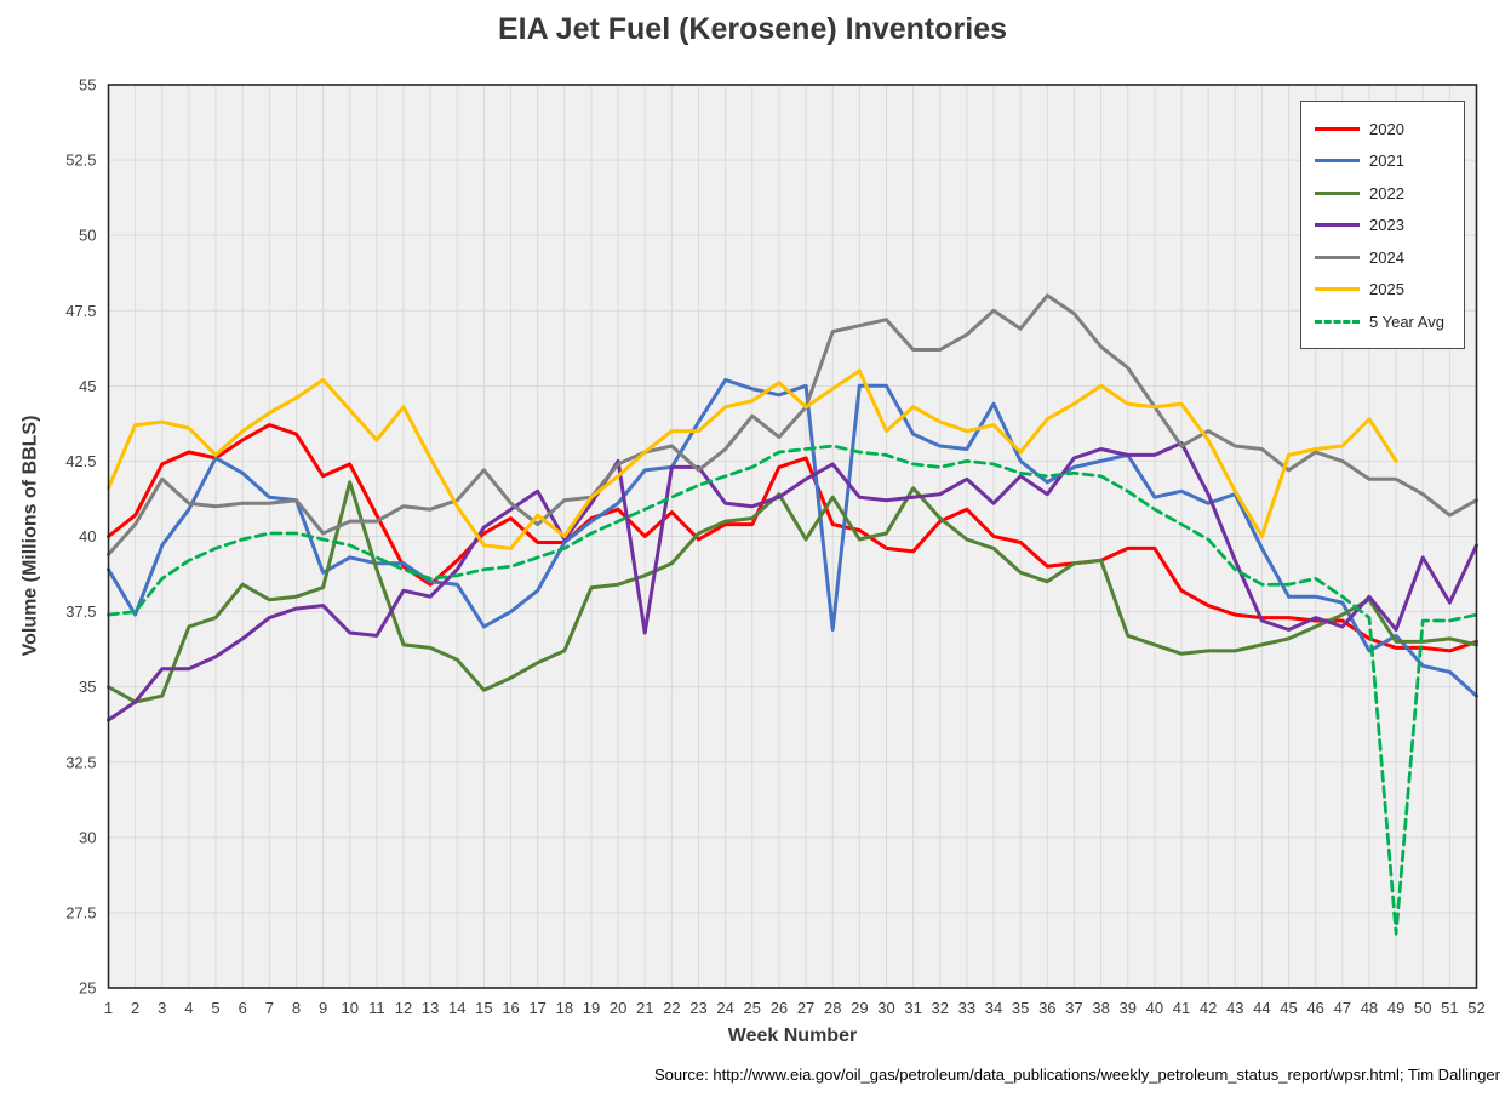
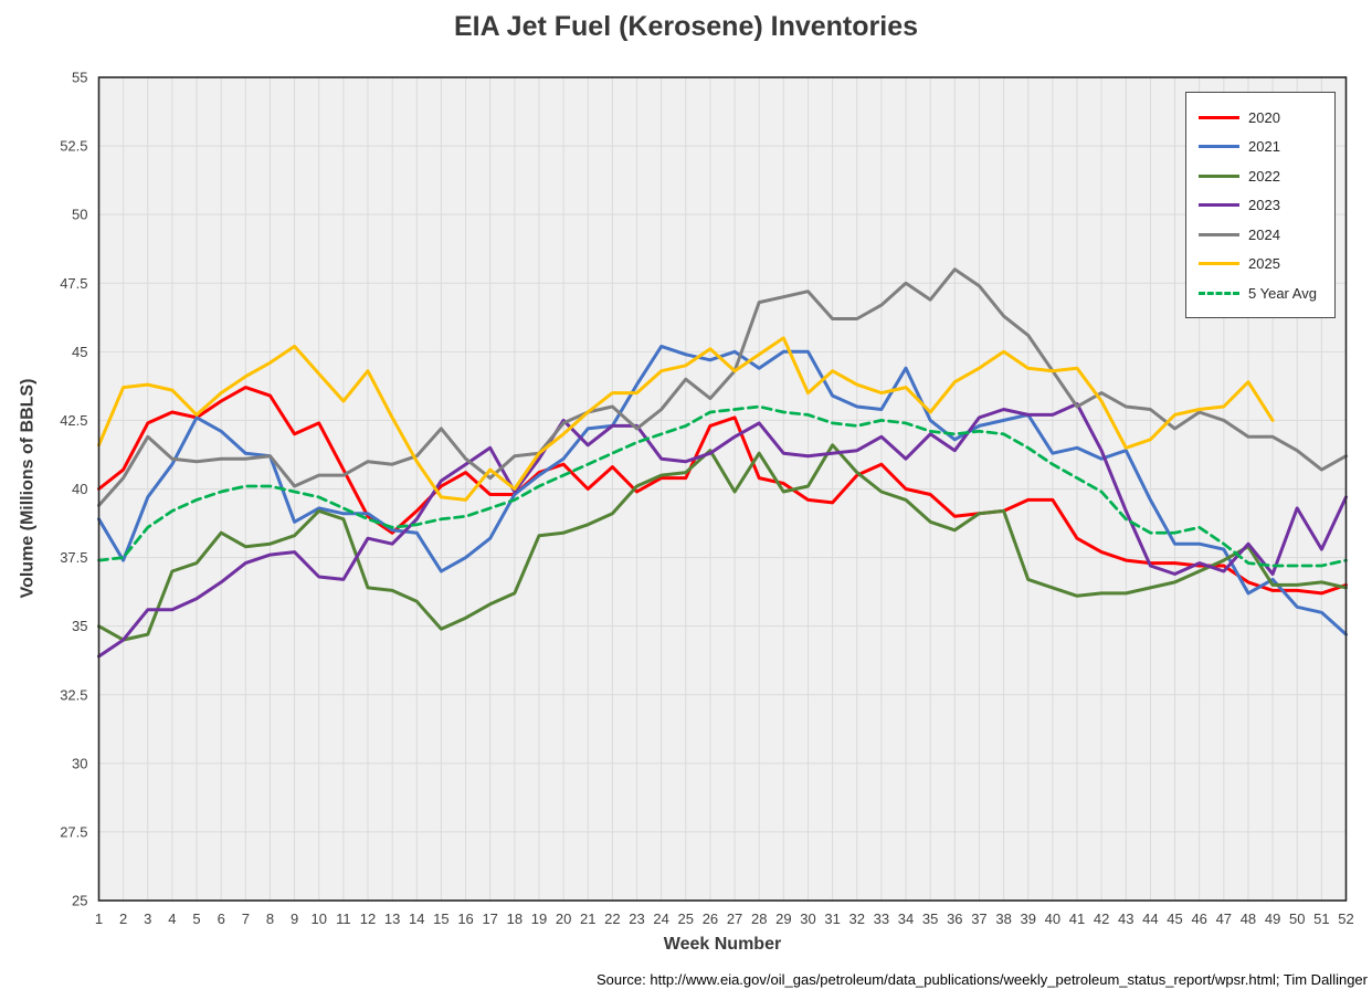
2022/10: 41.8 -> 39.2
2023/21: 36.8 -> 41.6
2021/28: 36.9 -> 44.4
2025/44: 40.0 -> 41.8
5 Year Avg/49: 26.8 -> 37.2
